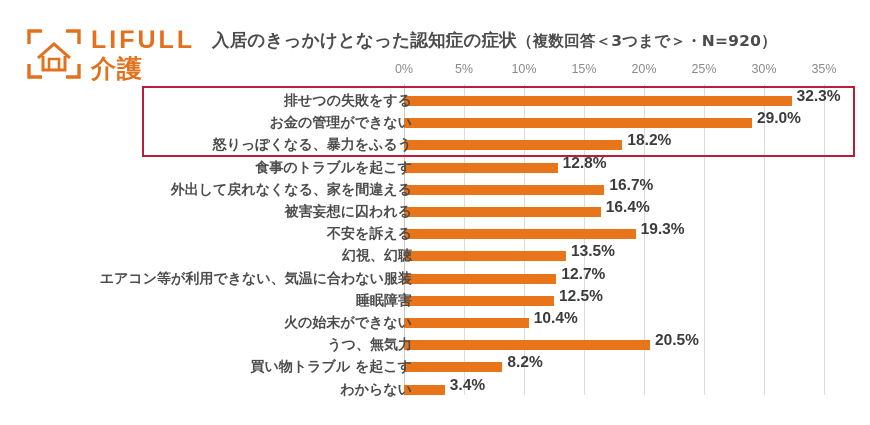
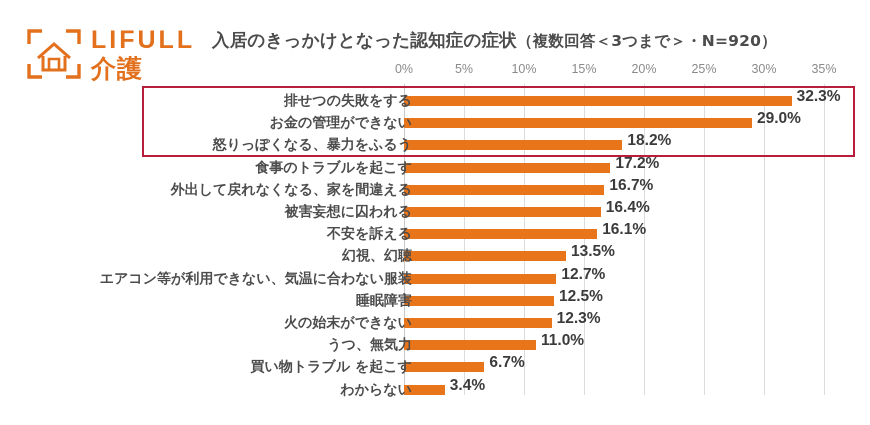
食事のトラブルを起こす: 12.8% -> 17.2%
不安を訴える: 19.3% -> 16.1%
火の始末ができない: 10.4% -> 12.3%
うつ、無気力: 20.5% -> 11.0%
買い物トラブル を起こす: 8.2% -> 6.7%
